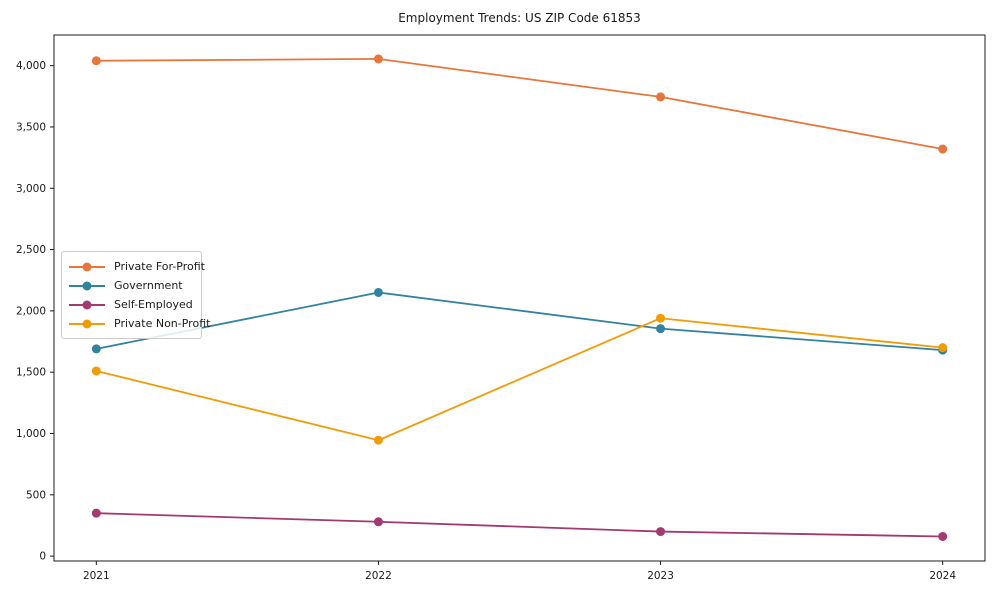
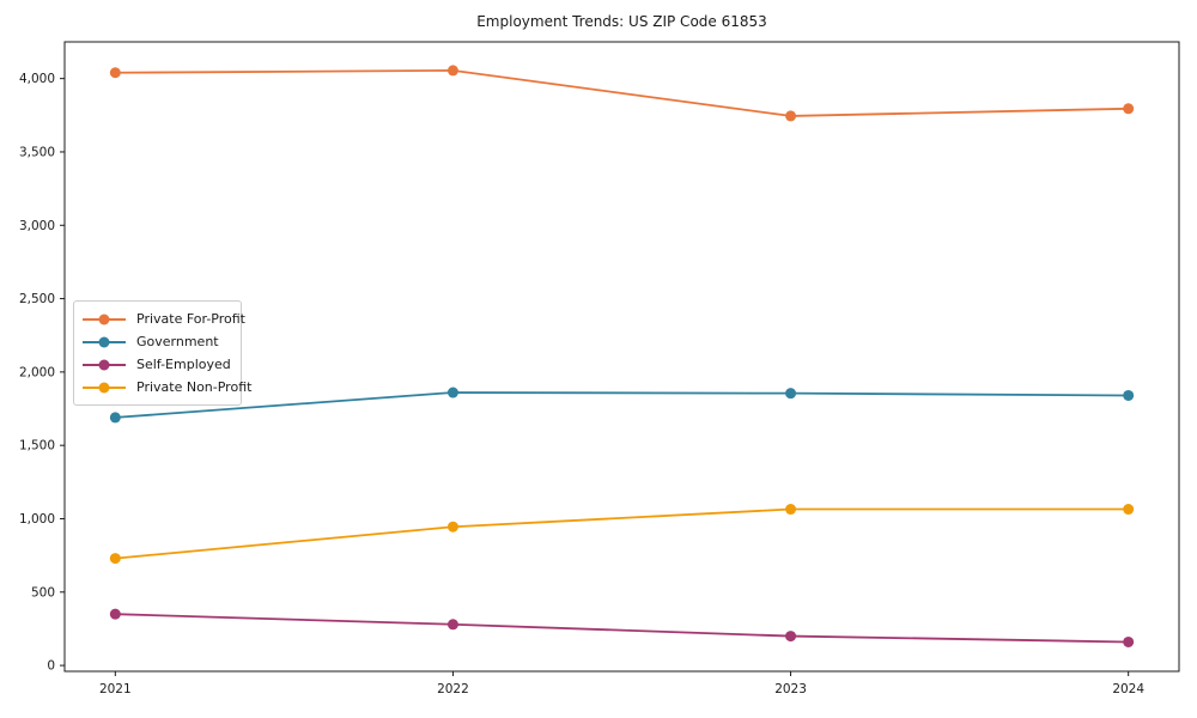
Private Non-Profit/2021: 1510 -> 730
Government/2022: 2150 -> 1860
Private Non-Profit/2023: 1940 -> 1060
Private For-Profit/2024: 3320 -> 3800
Government/2024: 1680 -> 1840
Private Non-Profit/2024: 1700 -> 1060
